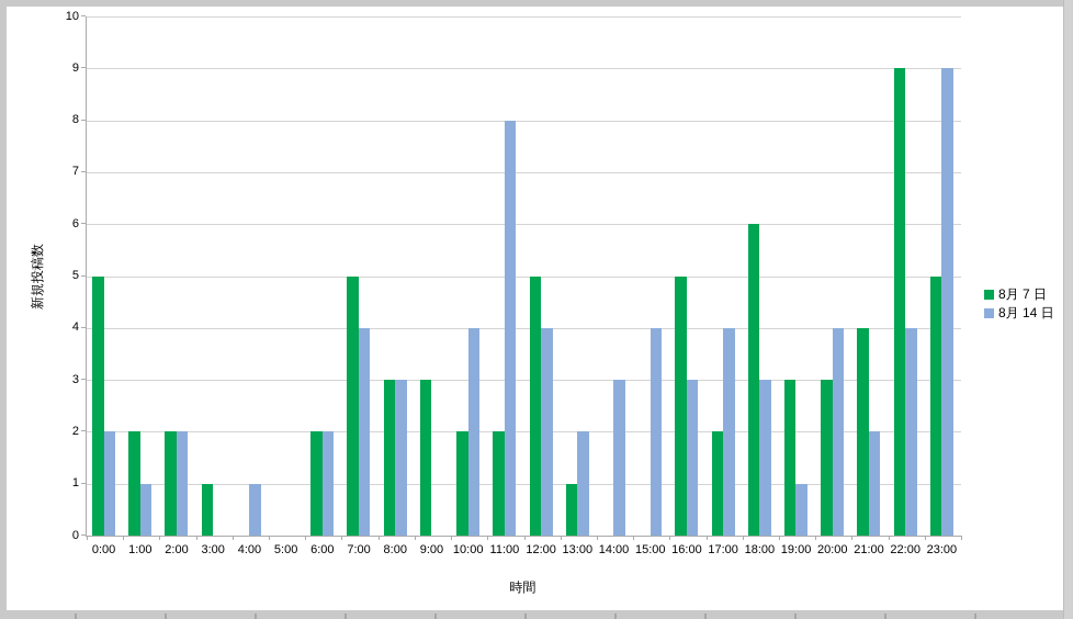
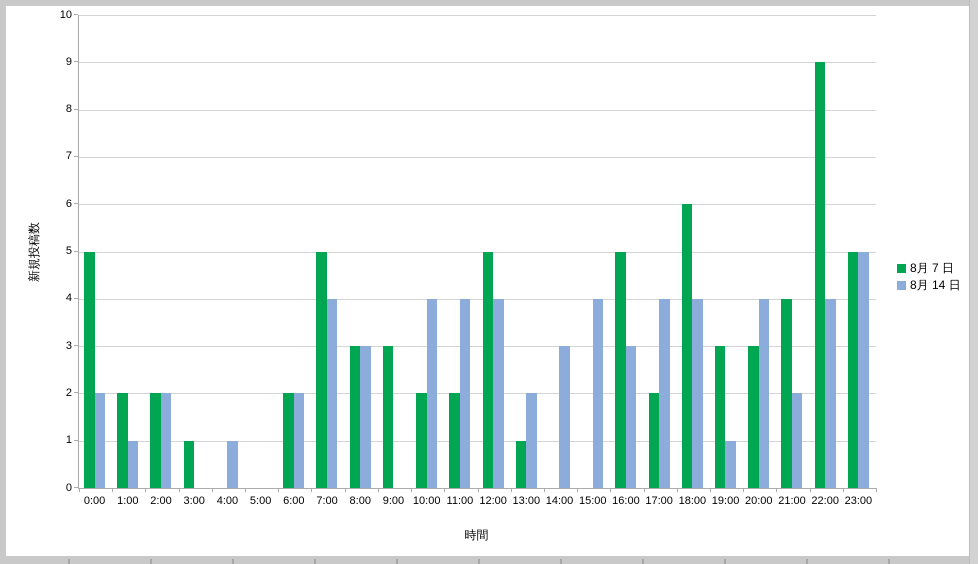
8月 14 日/11:00: 8 -> 4
8月 14 日/18:00: 3 -> 4
8月 14 日/23:00: 9 -> 5
